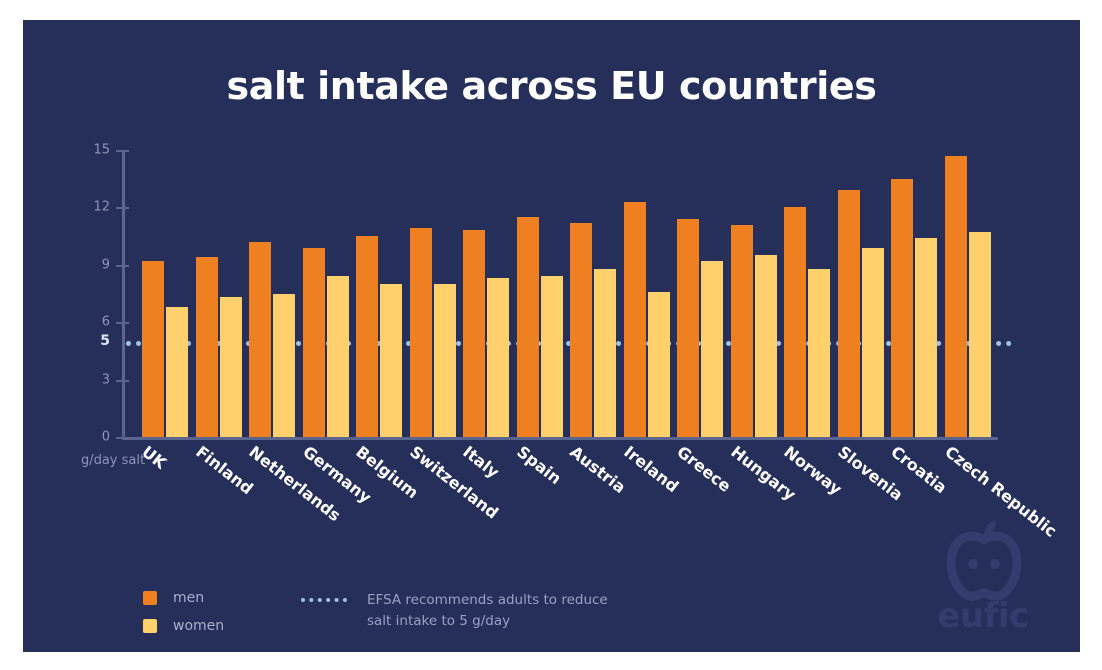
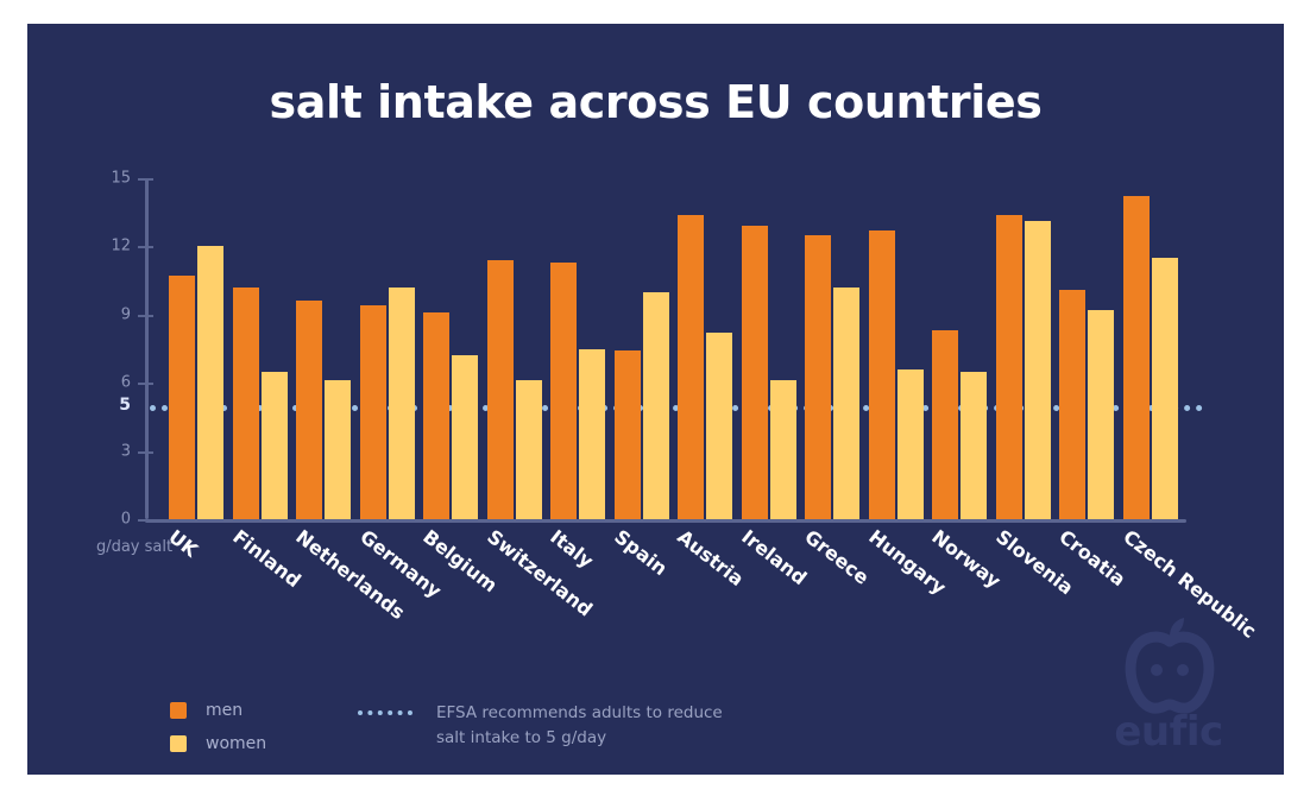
men/UK: 9.2 -> 10.7
women/UK: 6.8 -> 12.0
men/Finland: 9.4 -> 10.2
women/Finland: 7.3 -> 6.5
men/Netherlands: 10.2 -> 9.6
women/Netherlands: 7.5 -> 6.1
men/Germany: 9.9 -> 9.4
women/Germany: 8.4 -> 10.2
men/Belgium: 10.5 -> 9.1
women/Belgium: 8.0 -> 7.2
men/Switzerland: 10.9 -> 11.4
women/Switzerland: 8.0 -> 6.1
men/Italy: 10.8 -> 11.3
women/Italy: 8.3 -> 7.5
men/Spain: 11.5 -> 7.4
women/Spain: 8.4 -> 10.0
men/Austria: 11.2 -> 13.4
women/Austria: 8.8 -> 8.2
men/Ireland: 12.3 -> 12.9
women/Ireland: 7.6 -> 6.1
men/Greece: 11.4 -> 12.5
women/Greece: 9.2 -> 10.2
men/Hungary: 11.1 -> 12.7
women/Hungary: 9.5 -> 6.6
men/Norway: 12.0 -> 8.3
women/Norway: 8.8 -> 6.5
men/Slovenia: 12.9 -> 13.4
women/Slovenia: 9.9 -> 13.1
men/Croatia: 13.5 -> 10.1
women/Croatia: 10.4 -> 9.2
men/Czech Republic: 14.7 -> 14.2
women/Czech Republic: 10.7 -> 11.5
